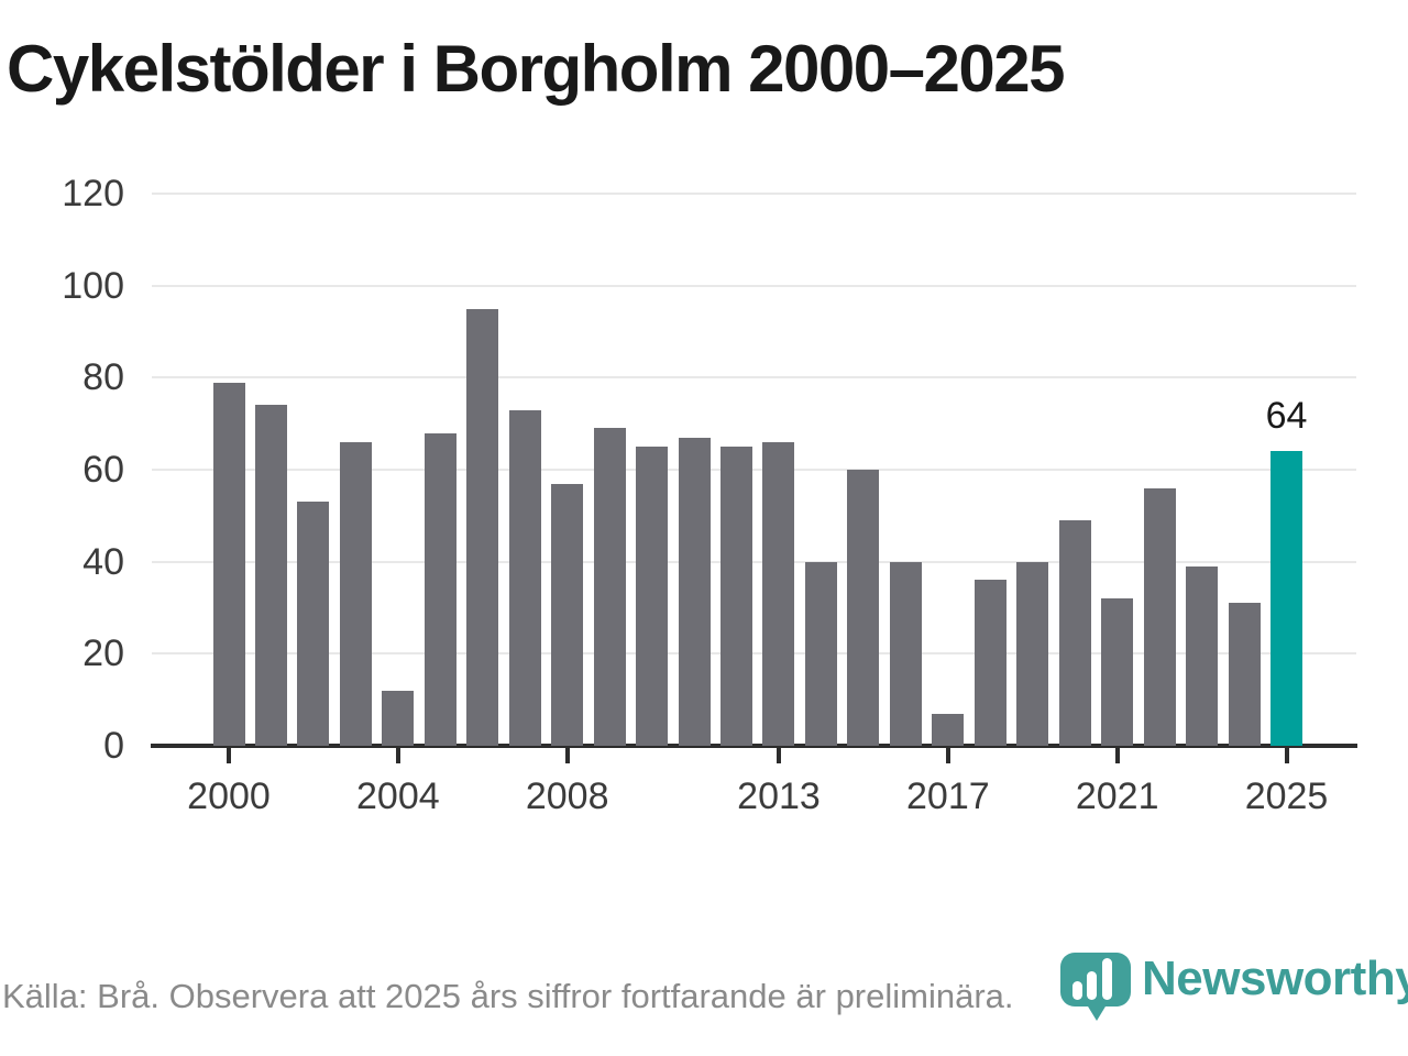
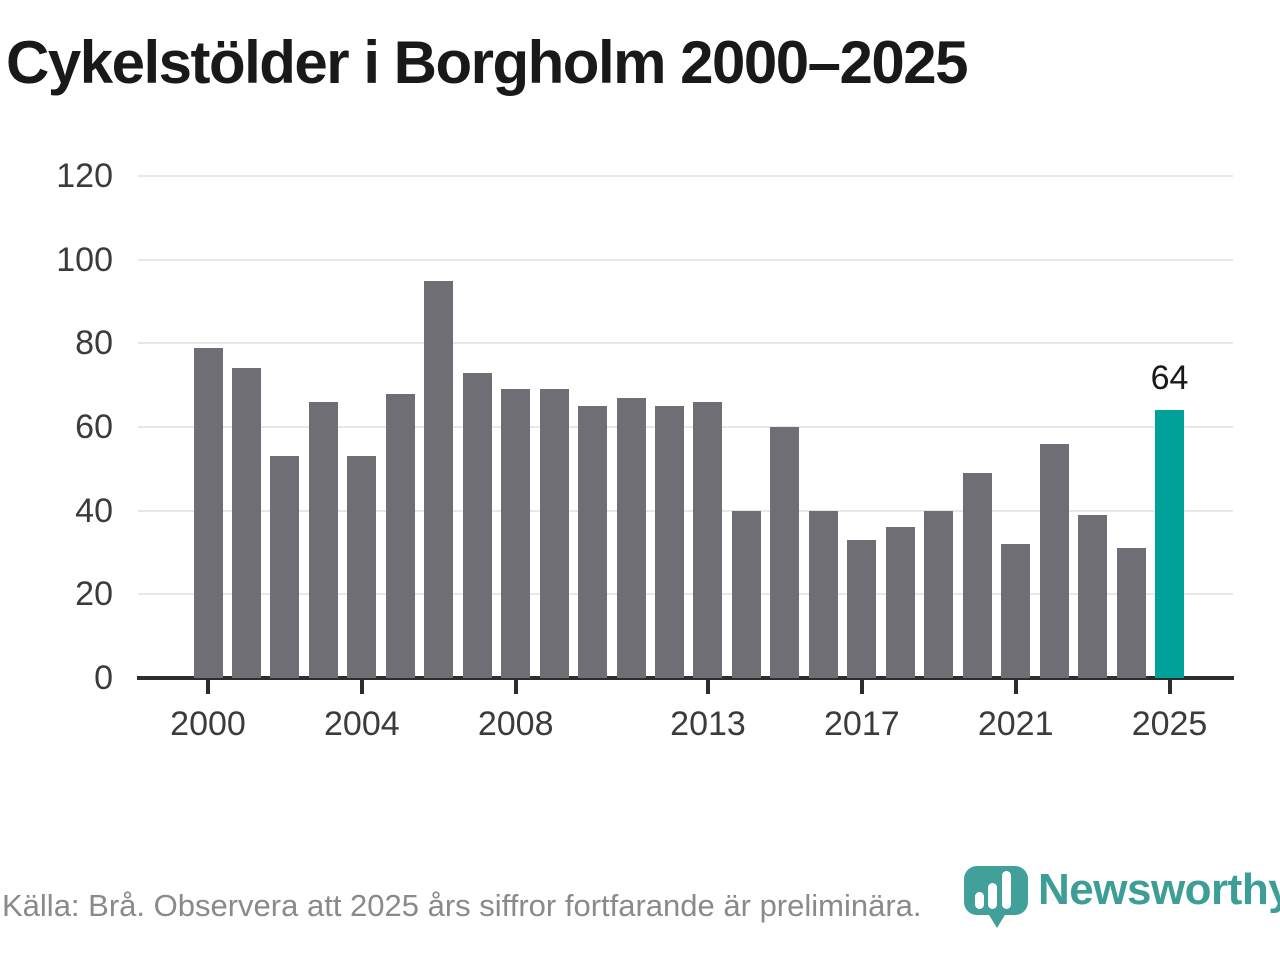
2004: 12 -> 53
2008: 57 -> 69
2017: 7 -> 33
